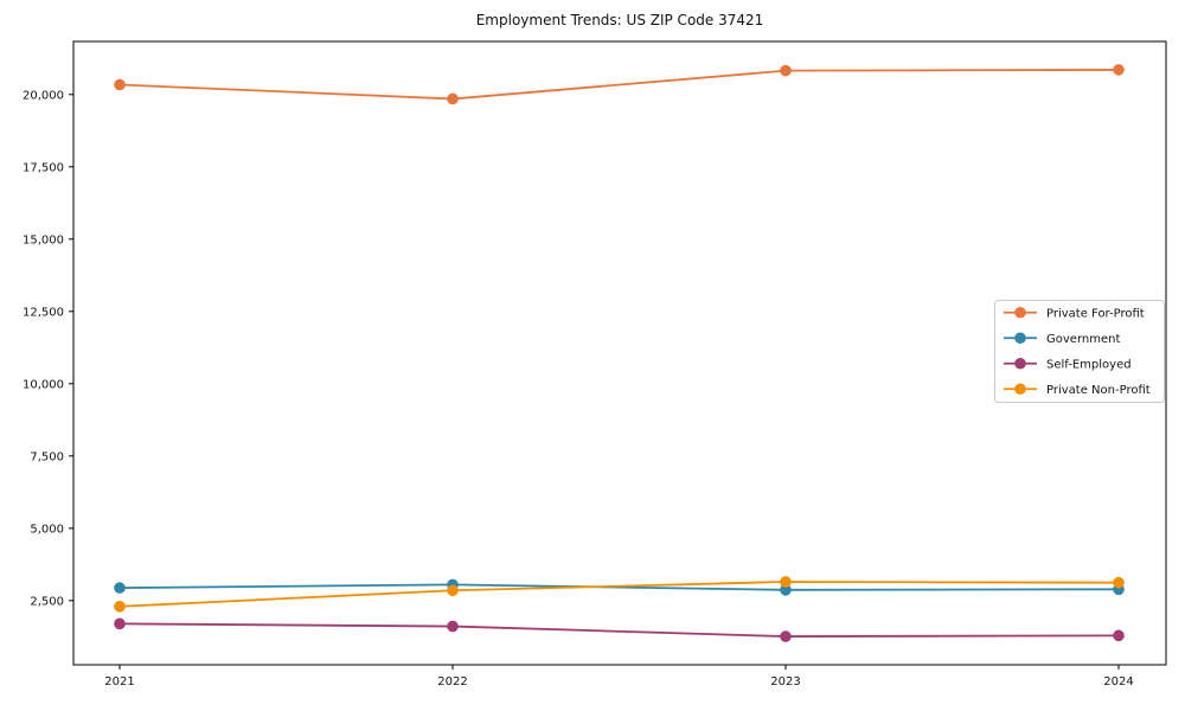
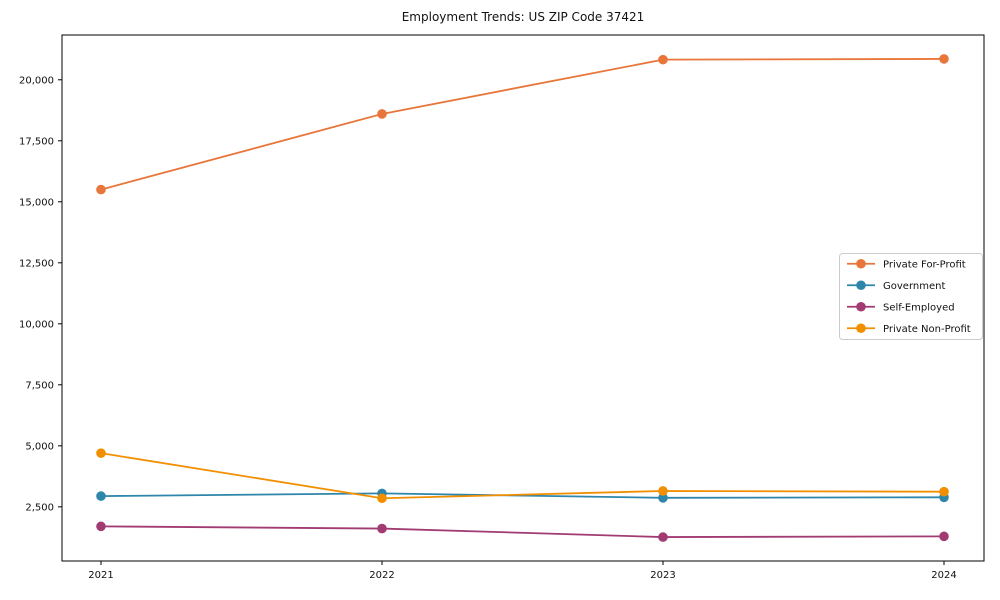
Private For-Profit/2021: 20300 -> 15500
Private Non-Profit/2021: 2300 -> 4700
Private For-Profit/2022: 19800 -> 18600
